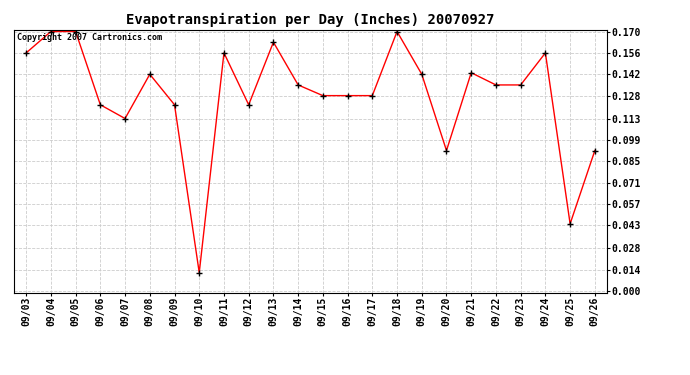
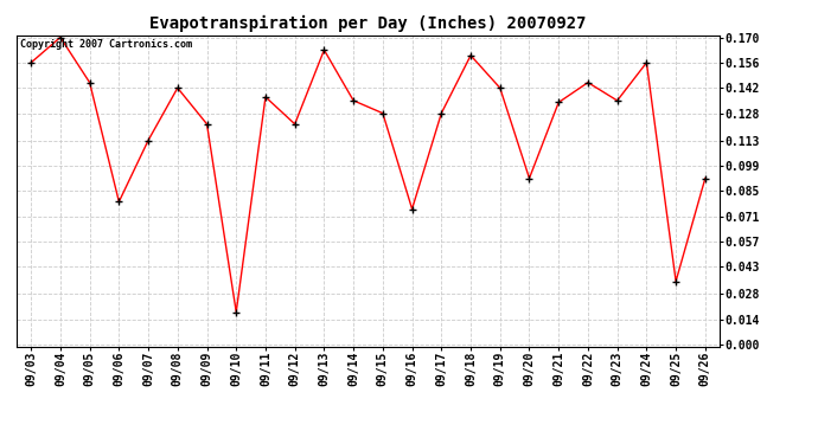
09/05: 0.170 -> 0.145
09/06: 0.122 -> 0.079
09/10: 0.012 -> 0.018
09/11: 0.156 -> 0.137
09/16: 0.128 -> 0.075
09/18: 0.170 -> 0.160
09/21: 0.143 -> 0.134
09/22: 0.135 -> 0.145
09/25: 0.044 -> 0.035
